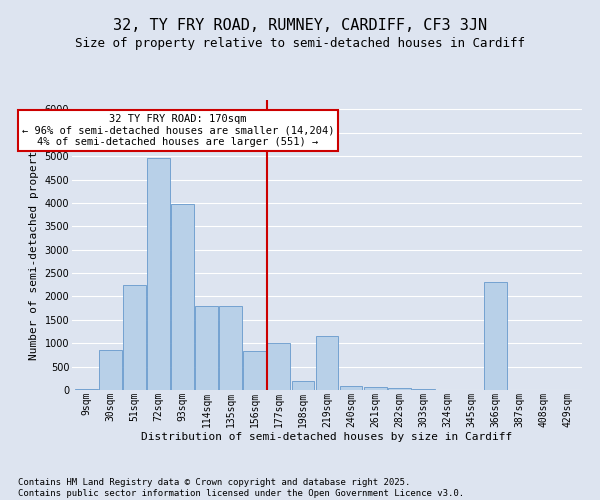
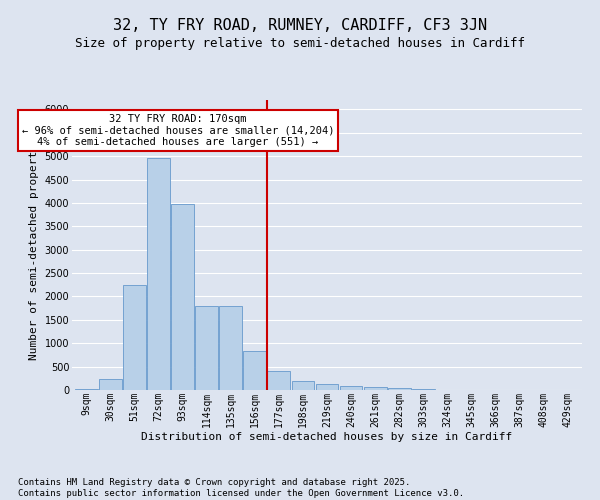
30sqm: 850 -> 230
177sqm: 1000 -> 410
219sqm: 1150 -> 130
366sqm: 2300 -> 0
